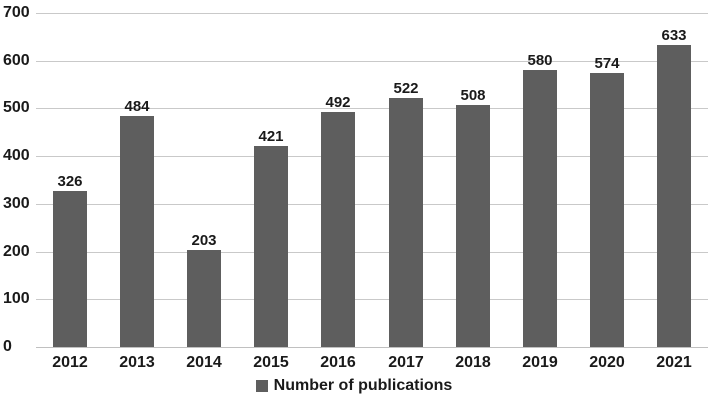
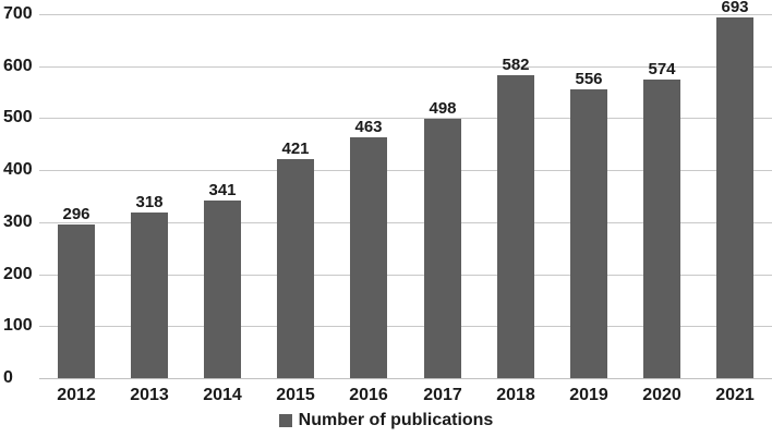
2012: 326 -> 296
2013: 484 -> 318
2014: 203 -> 341
2016: 492 -> 463
2017: 522 -> 498
2018: 508 -> 582
2019: 580 -> 556
2021: 633 -> 693
